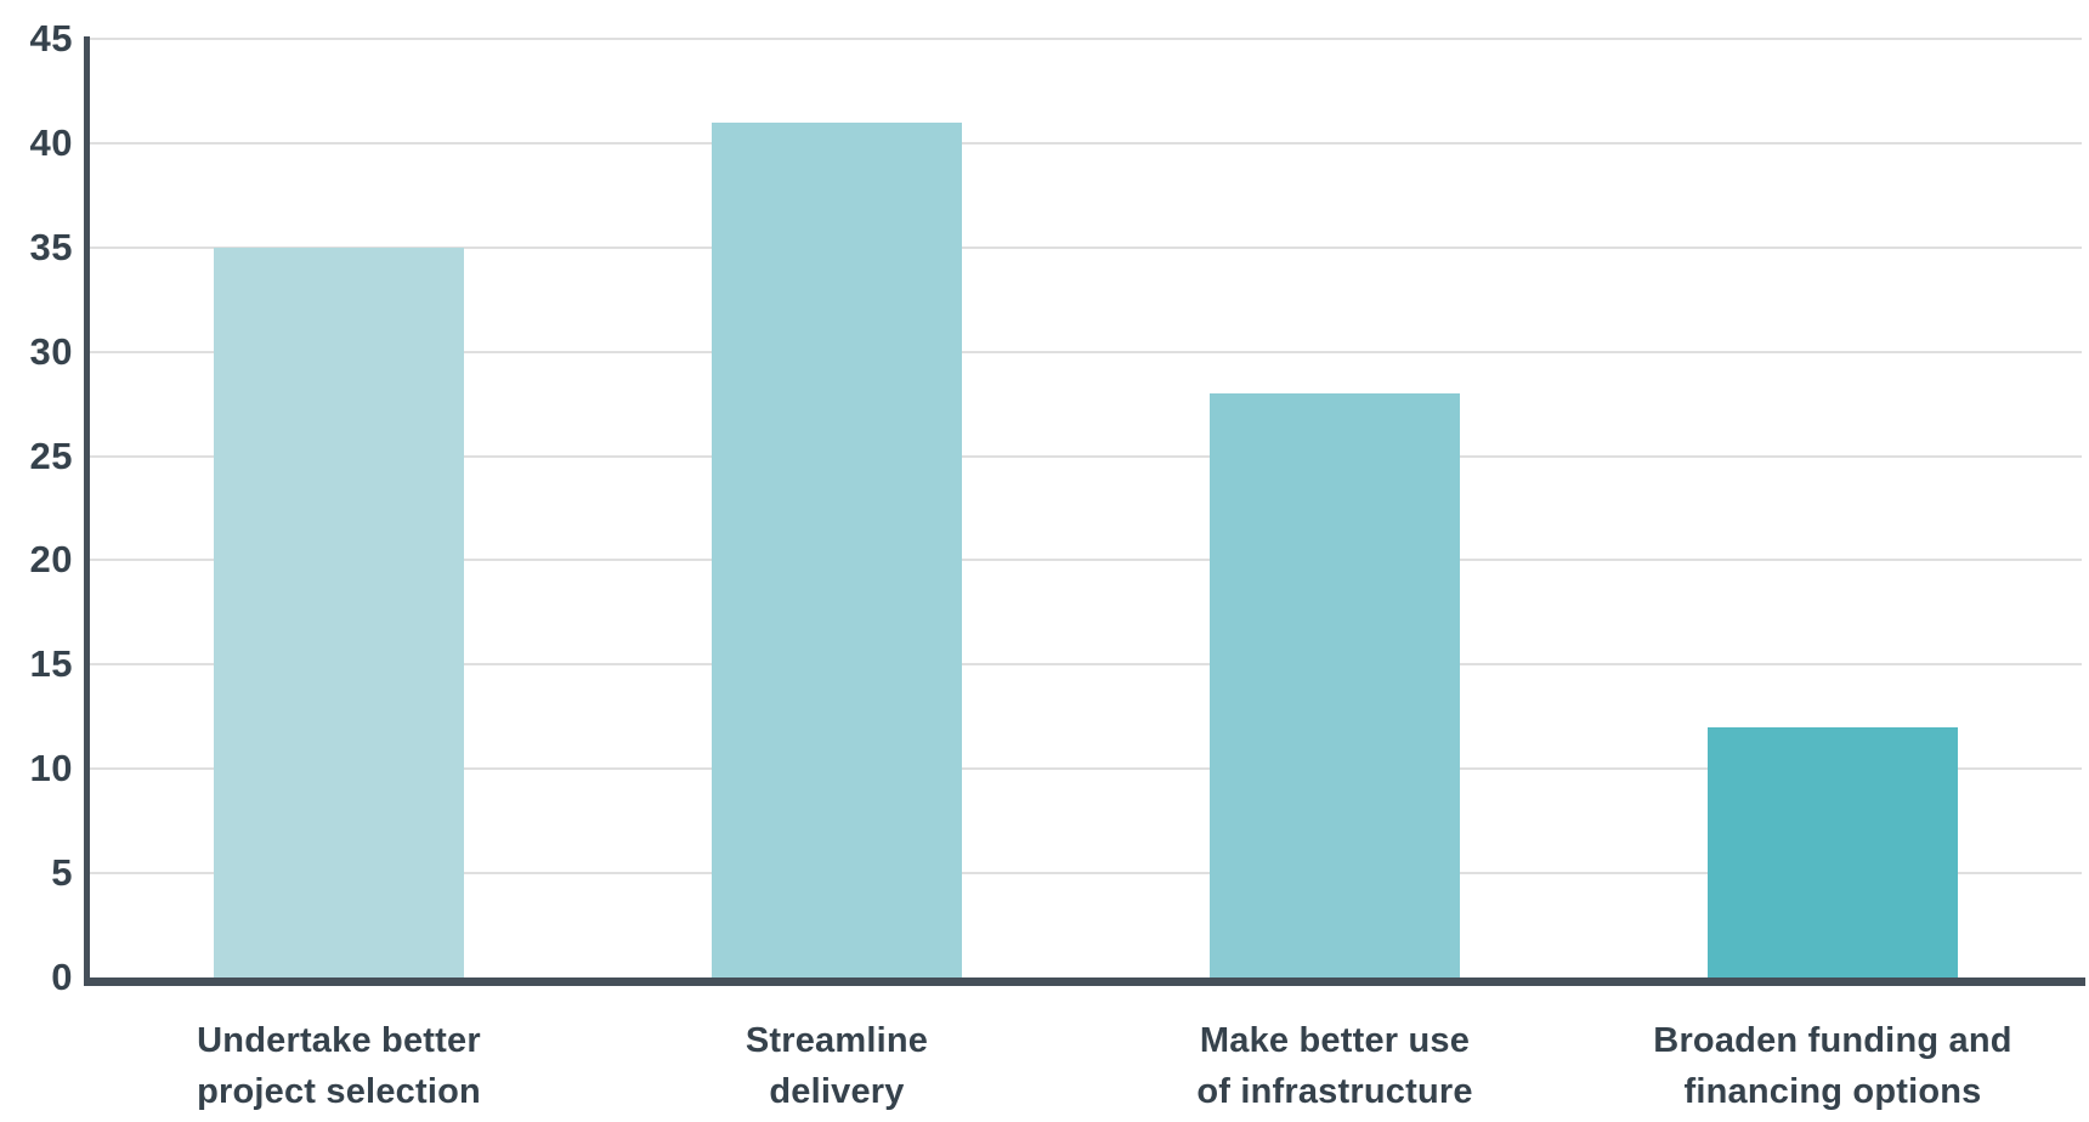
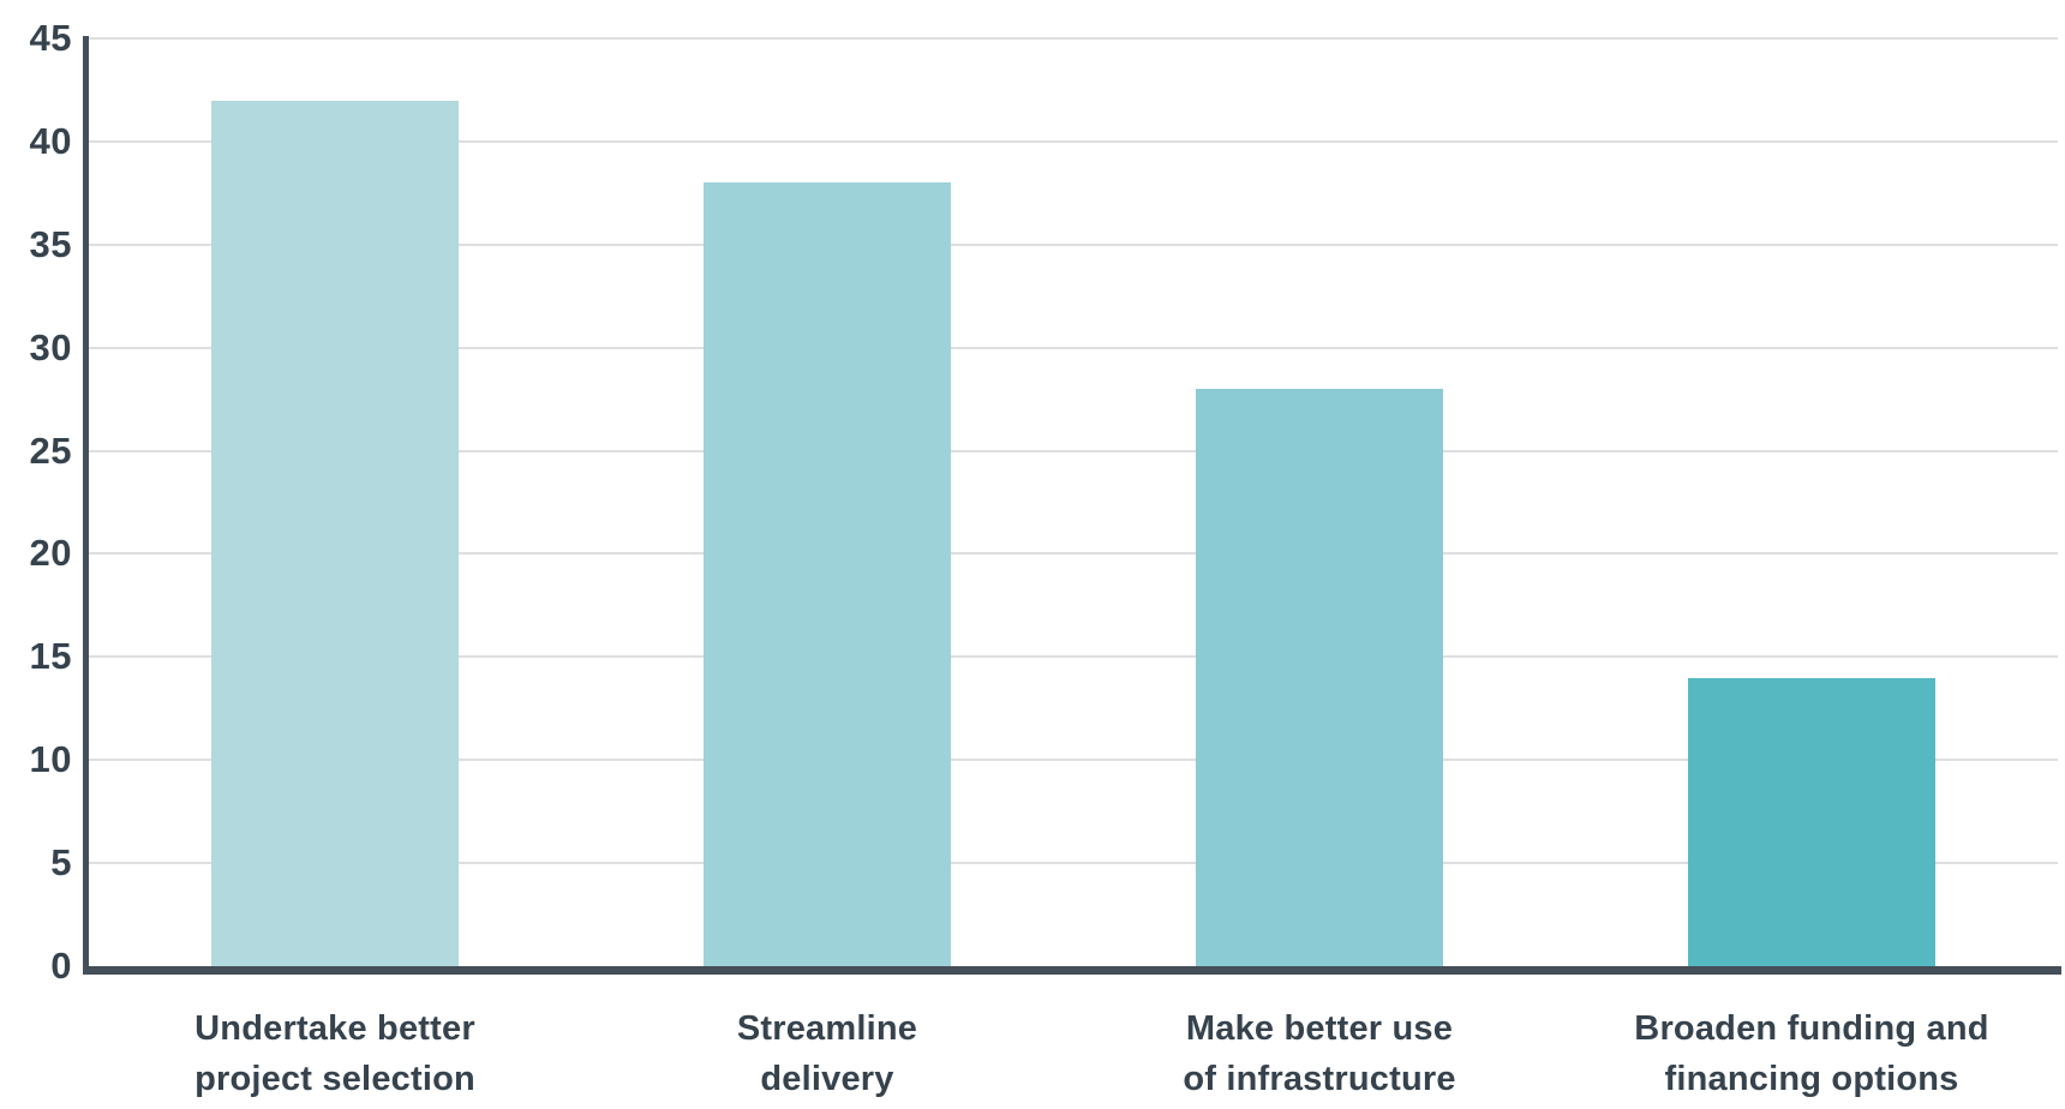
Undertake better project selection: 35 -> 42
Streamline delivery: 41 -> 38
Broaden funding and financing options: 12 -> 14
